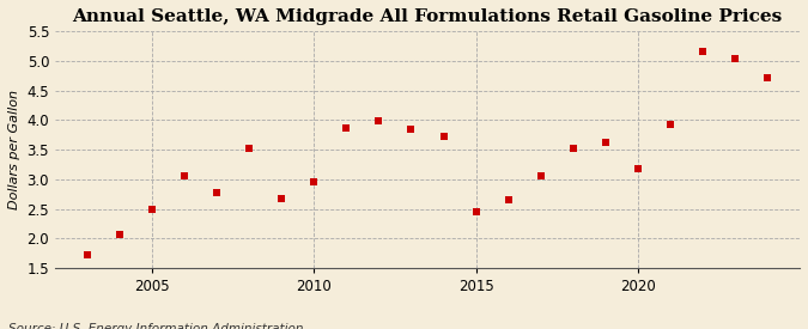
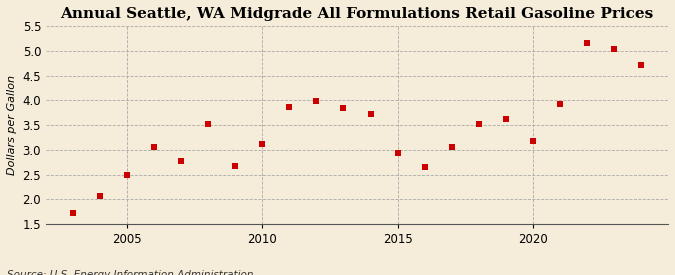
2010: 2.95 -> 3.11
2015: 2.45 -> 2.93
